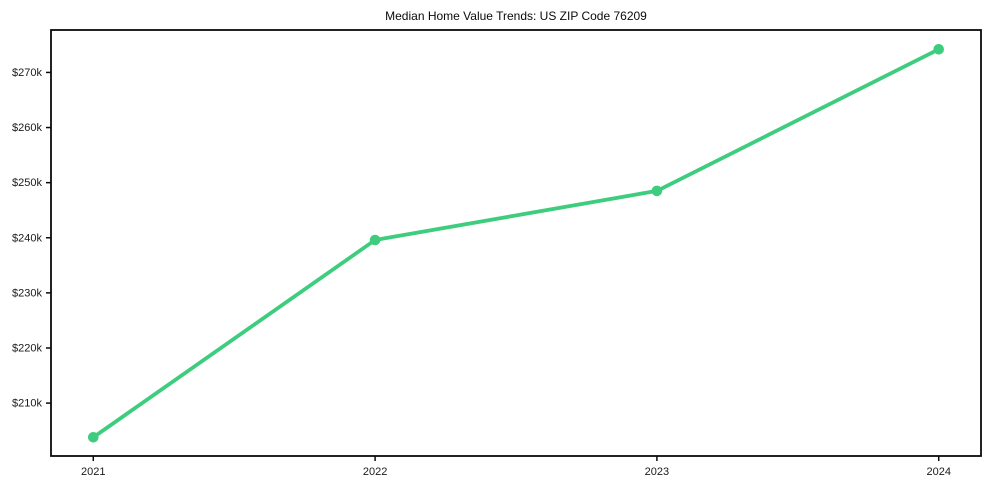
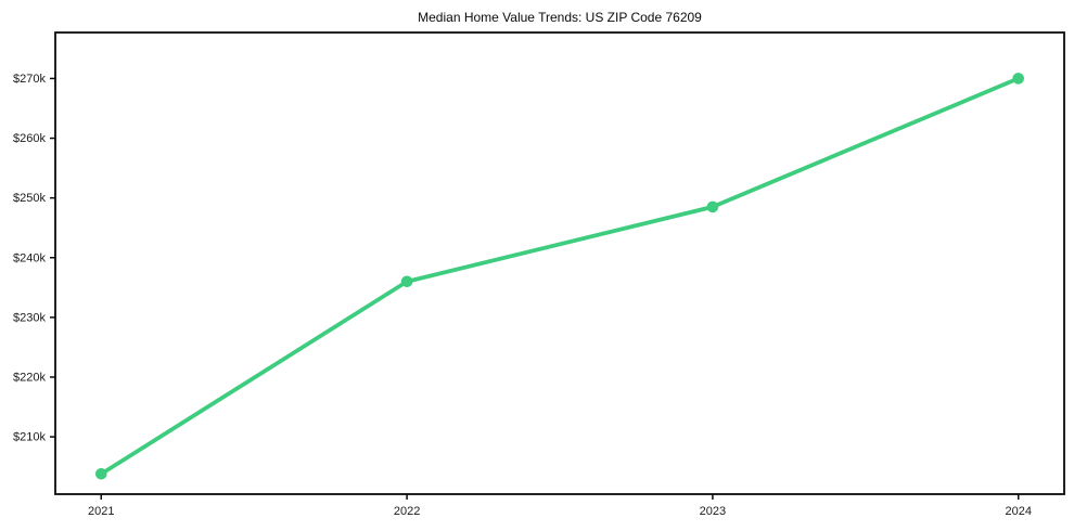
2022: $240k -> $236k
2024: $274k -> $270k
